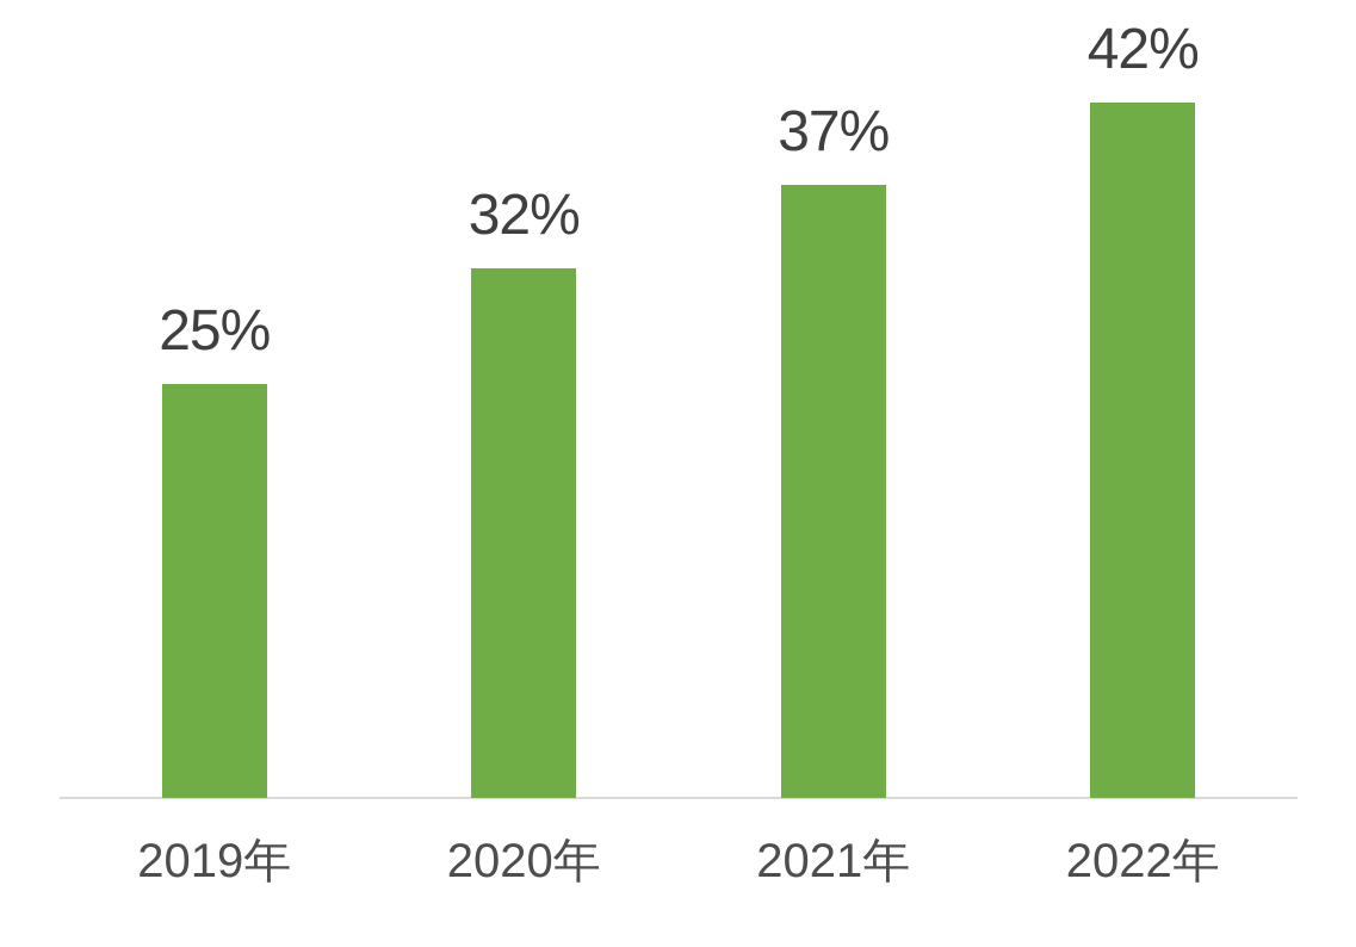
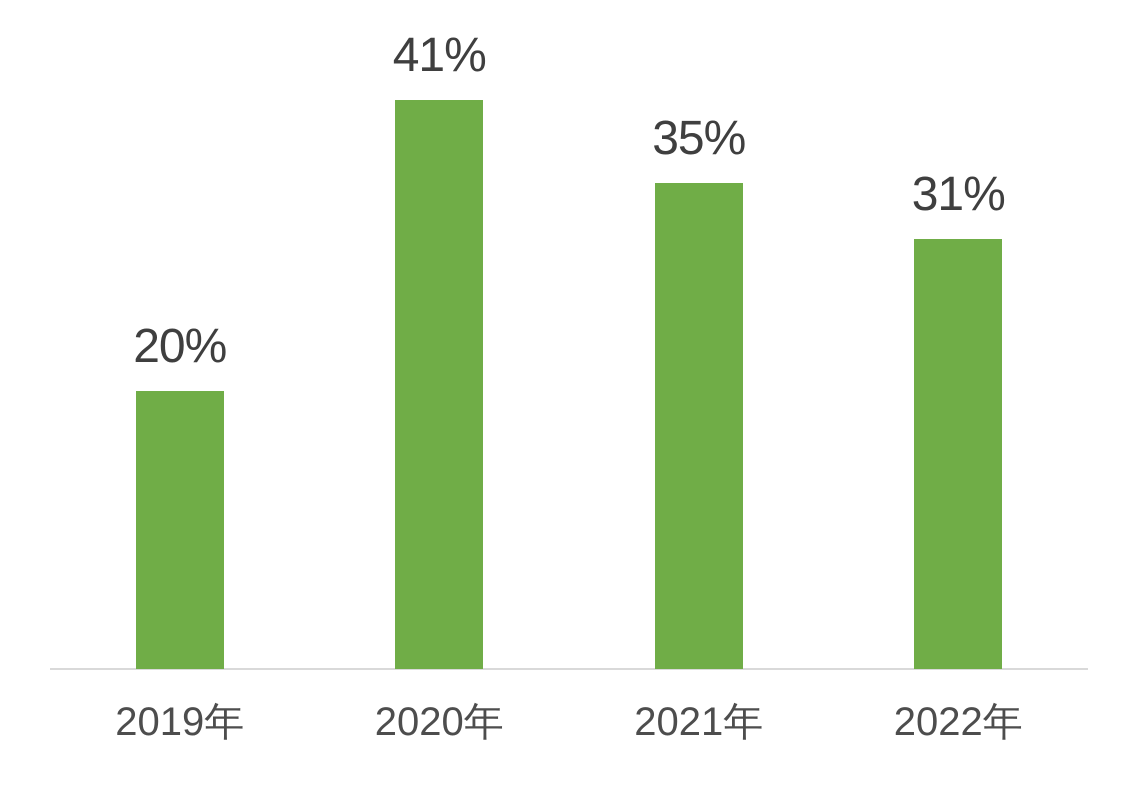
2019年: 25% -> 20%
2020年: 32% -> 41%
2021年: 37% -> 35%
2022年: 42% -> 31%
